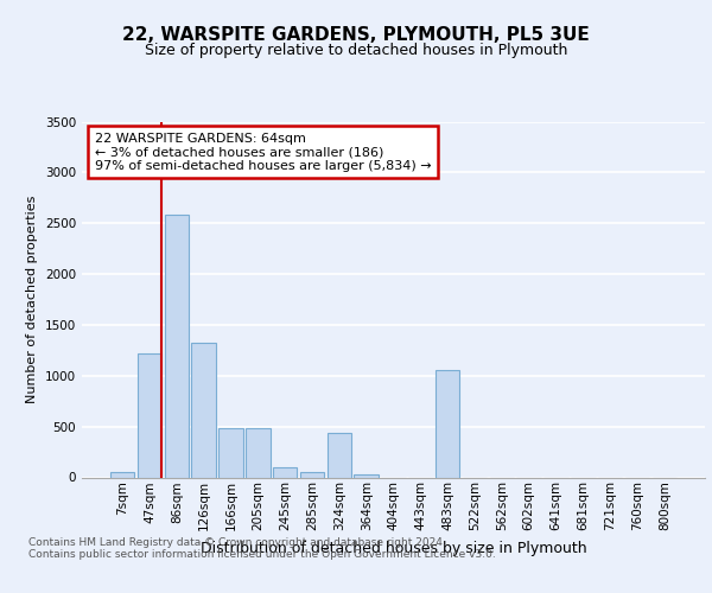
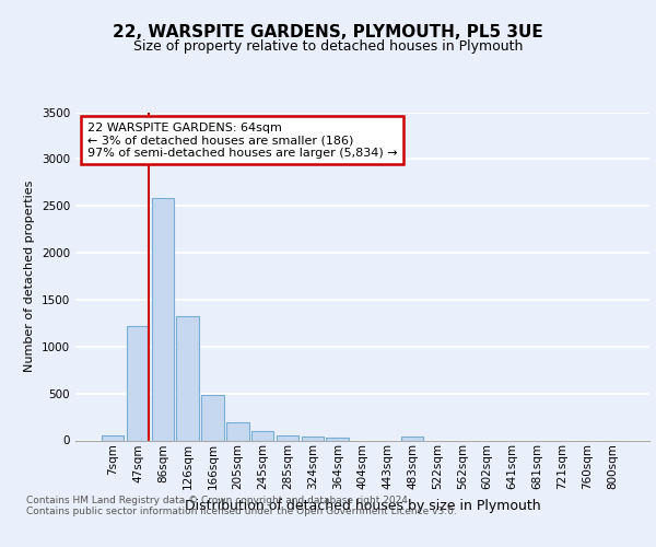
205sqm: 480 -> 190
324sqm: 440 -> 40
483sqm: 1060 -> 40
